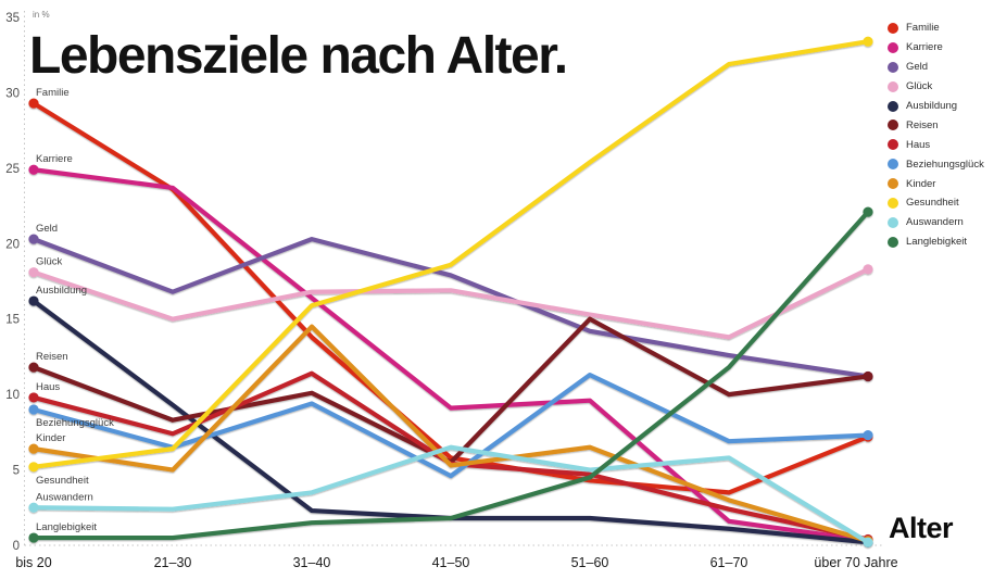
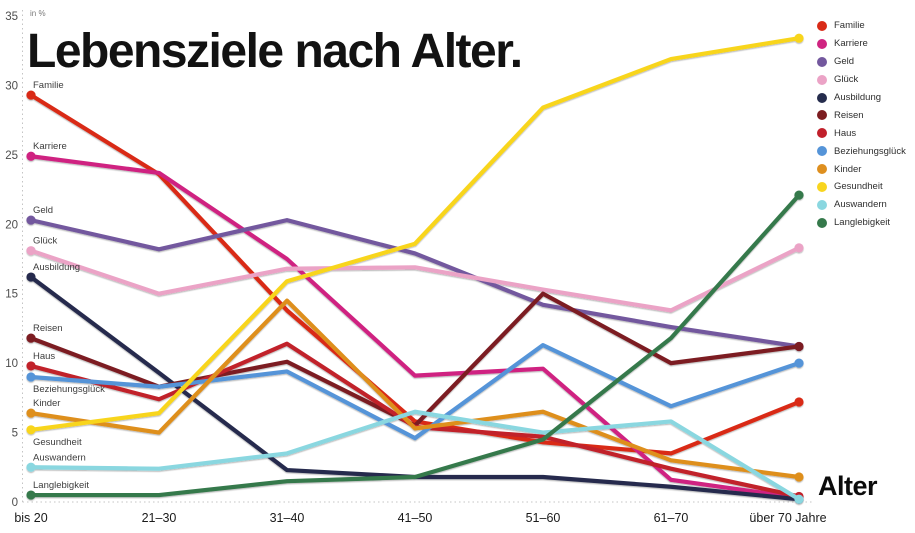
Geld/21–30: 16.8 -> 18.2
Beziehungsglück/21–30: 6.5 -> 8.3
Karriere/31–40: 16.4 -> 17.5
Gesundheit/51–60: 25.4 -> 28.4
Beziehungsglück/über 70 Jahre: 7.3 -> 10.0
Kinder/über 70 Jahre: 0.3 -> 1.8
